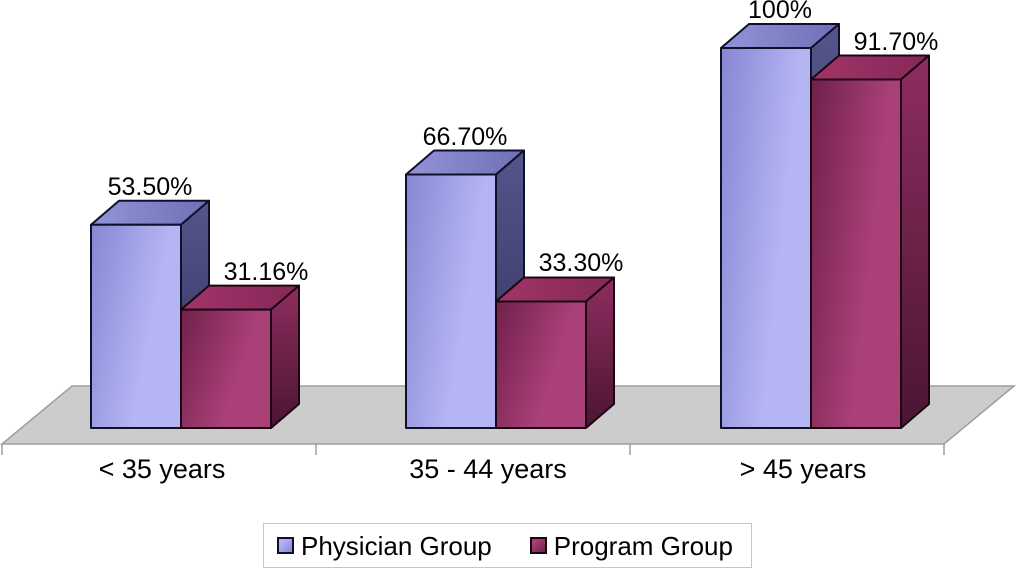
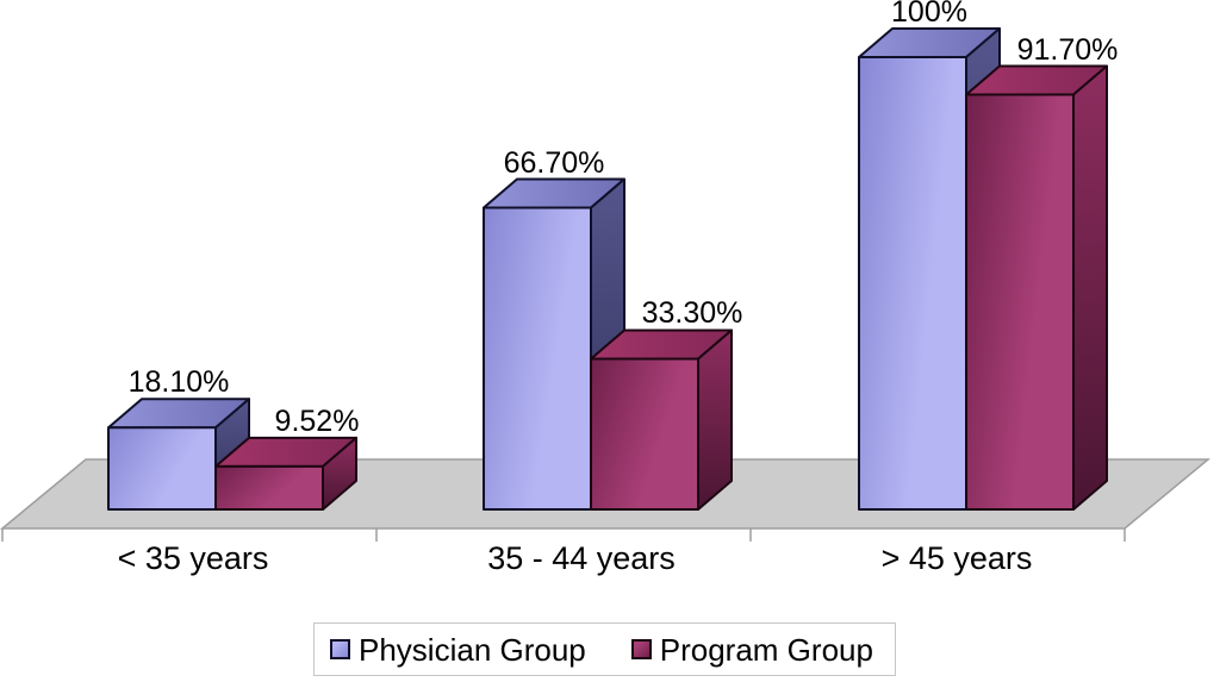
Physician Group/< 35 years: 53.50% -> 18.10%
Program Group/< 35 years: 31.16% -> 9.52%
